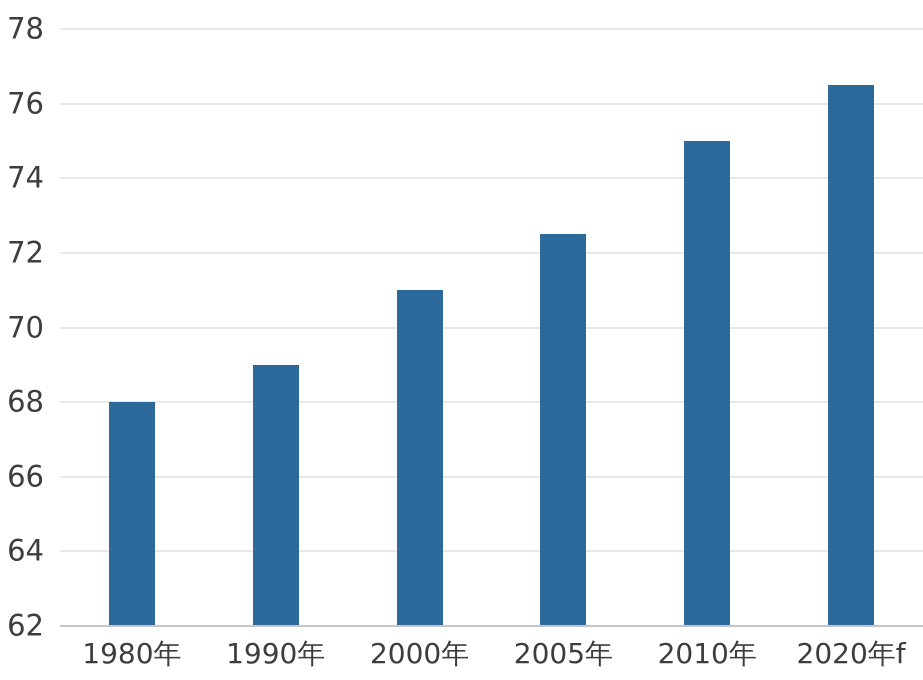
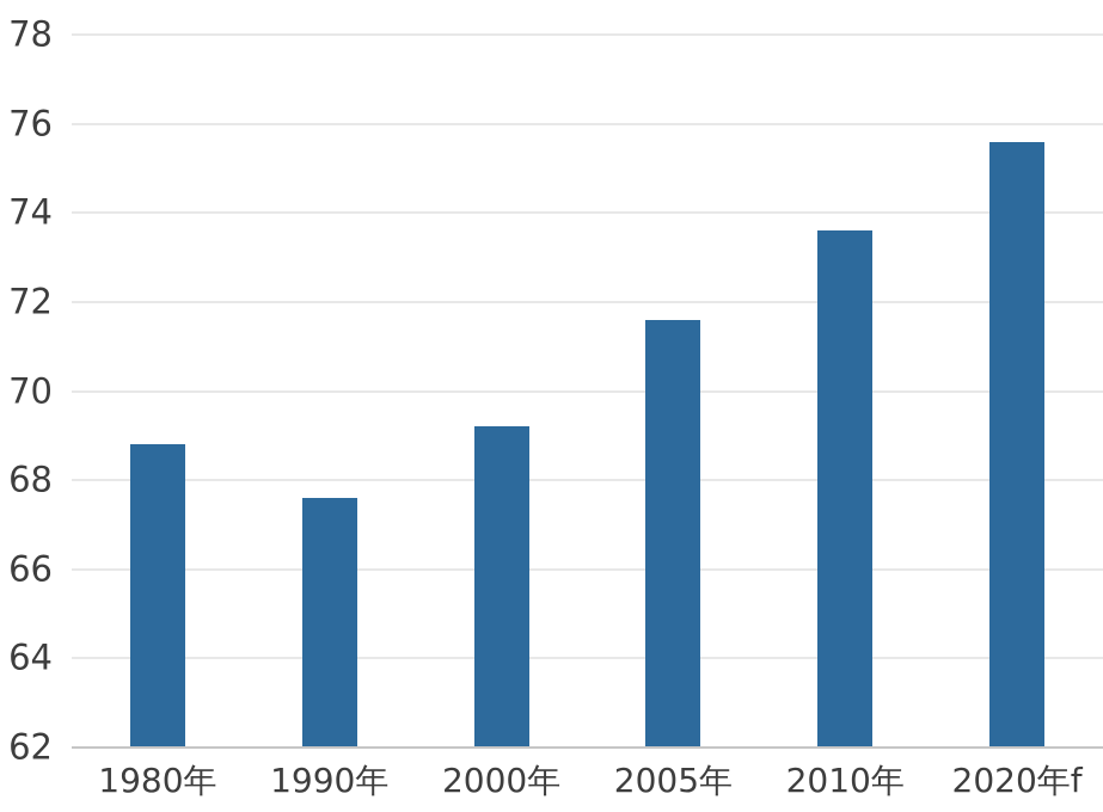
1980年: 68.0 -> 68.8
1990年: 69.0 -> 67.6
2000年: 71.0 -> 69.2
2005年: 72.5 -> 71.6
2010年: 75.0 -> 73.6
2020年f: 76.5 -> 75.6
